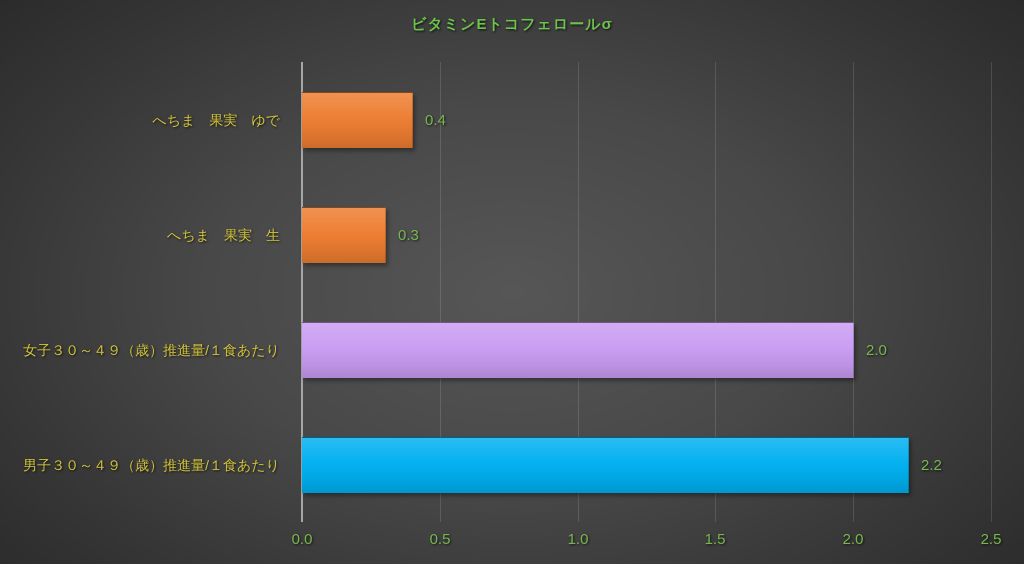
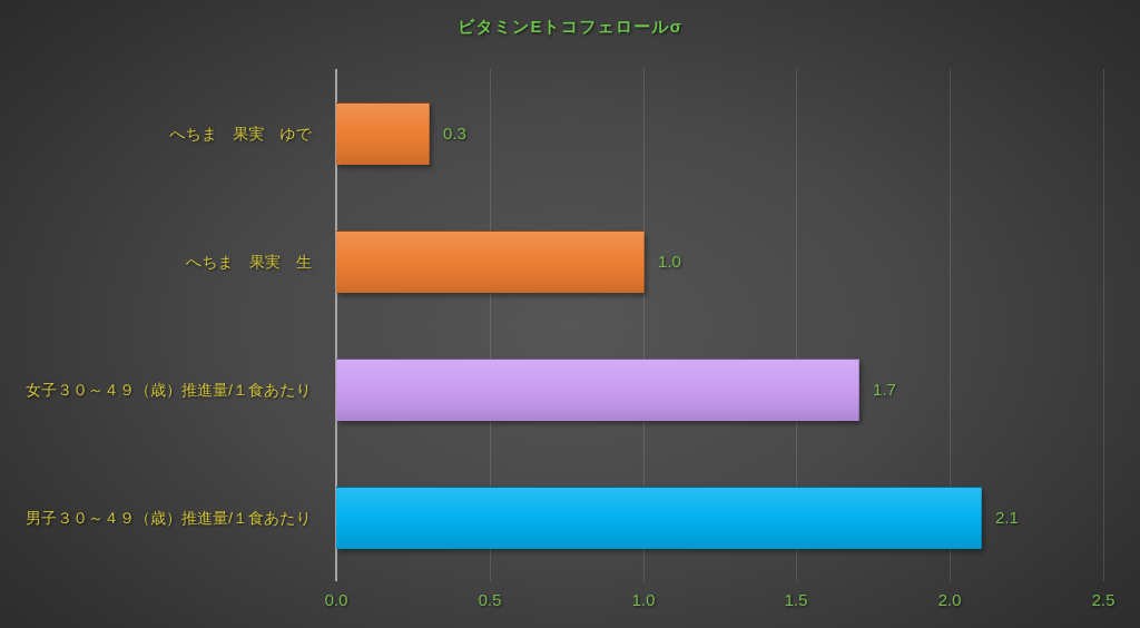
へちま 果実 ゆで: 0.4 -> 0.3
へちま 果実 生: 0.3 -> 1.0
女子３０～４９（歳）推進量/１食あたり: 2.0 -> 1.7
男子３０～４９（歳）推進量/１食あたり: 2.2 -> 2.1
